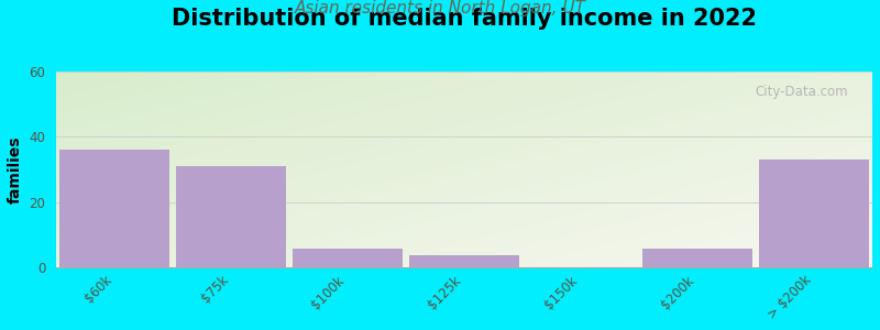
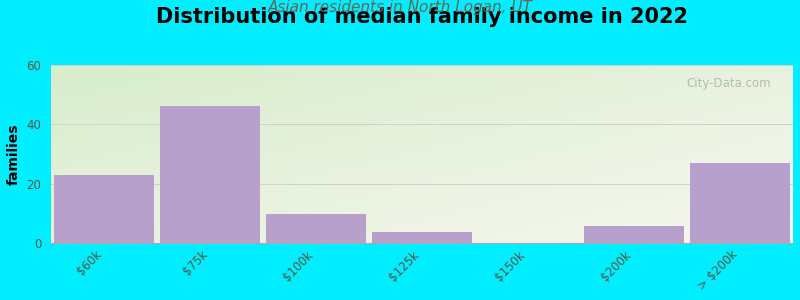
$60k: 36 -> 23
$75k: 31 -> 46
$100k: 6 -> 10
> $200k: 33 -> 27
